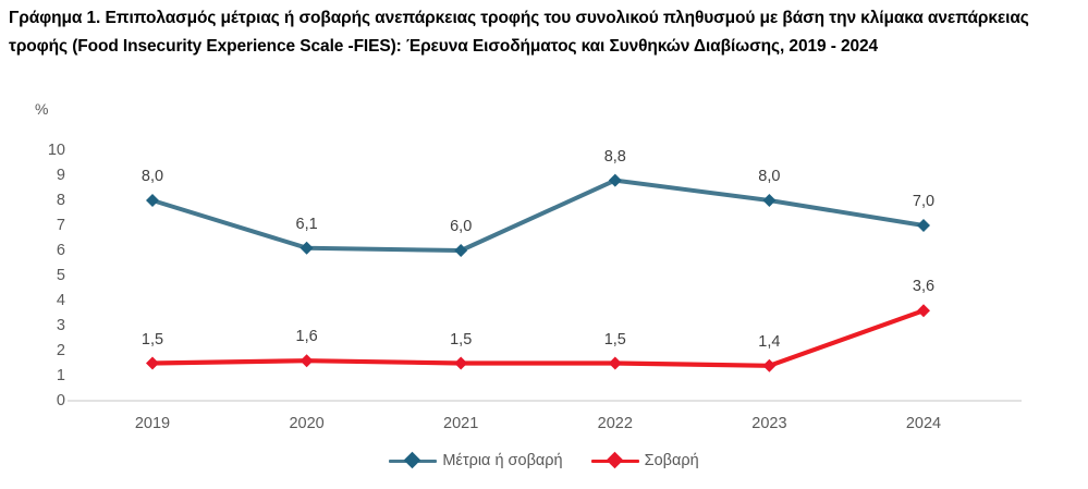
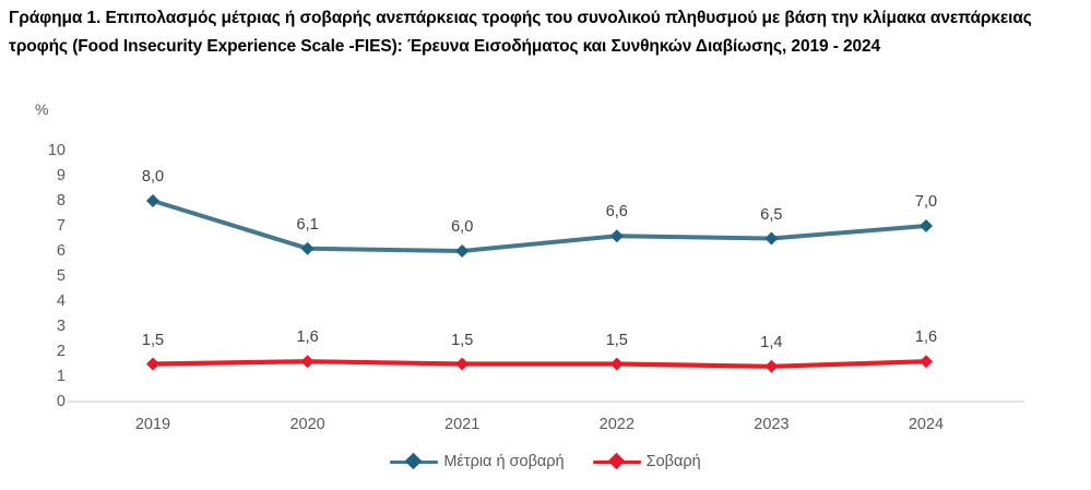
Μέτρια ή σοβαρή/2022: 8,8 -> 6,6
Μέτρια ή σοβαρή/2023: 8,0 -> 6,5
Σοβαρή/2024: 3,6 -> 1,6
